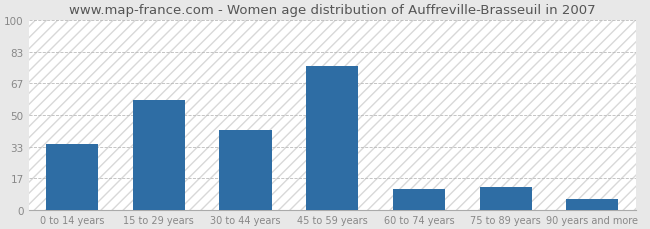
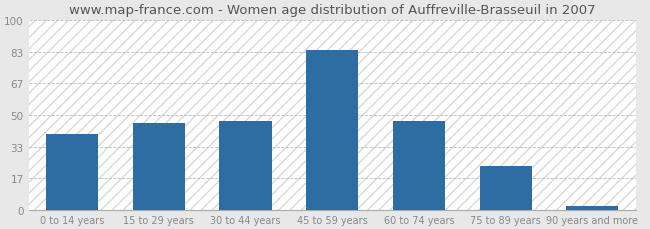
0 to 14 years: 35 -> 40
15 to 29 years: 58 -> 46
30 to 44 years: 42 -> 47
45 to 59 years: 76 -> 84
60 to 74 years: 11 -> 47
75 to 89 years: 12 -> 23
90 years and more: 6 -> 2
